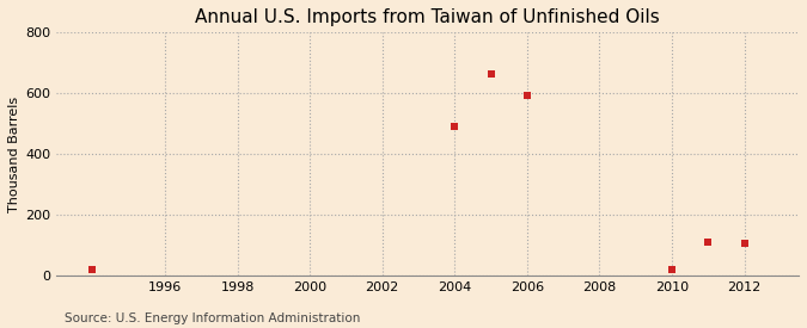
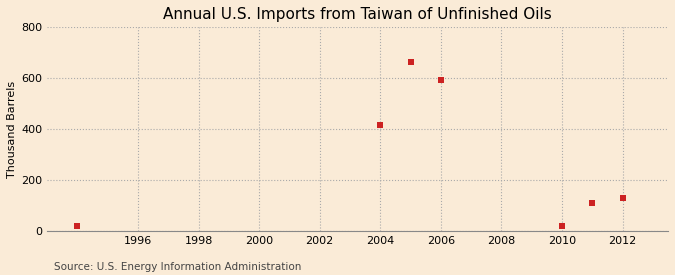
2004: 490 -> 415
2012: 105 -> 130
